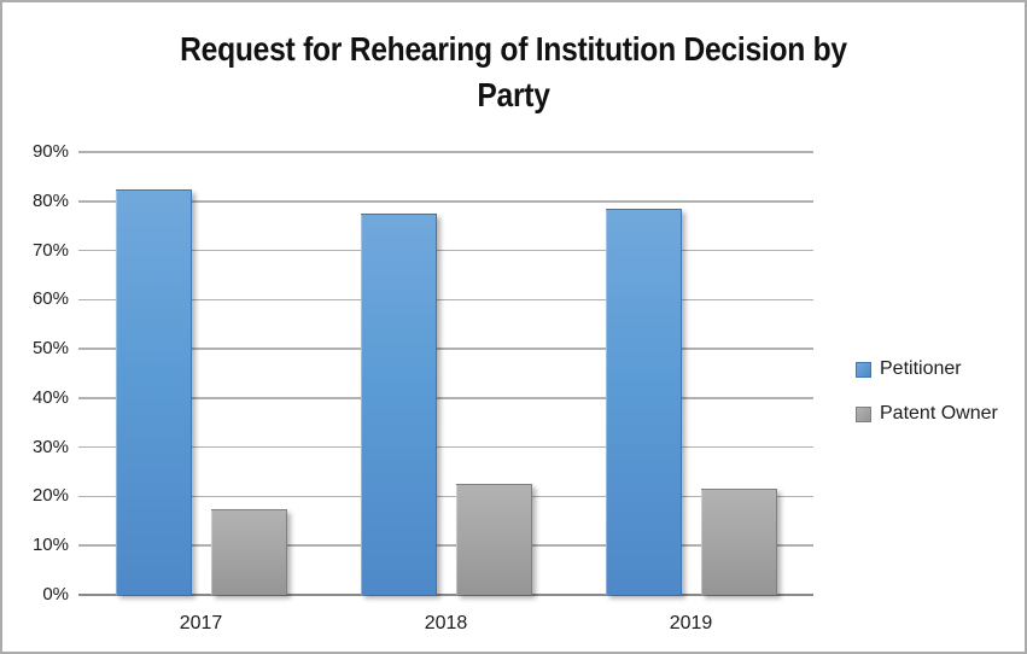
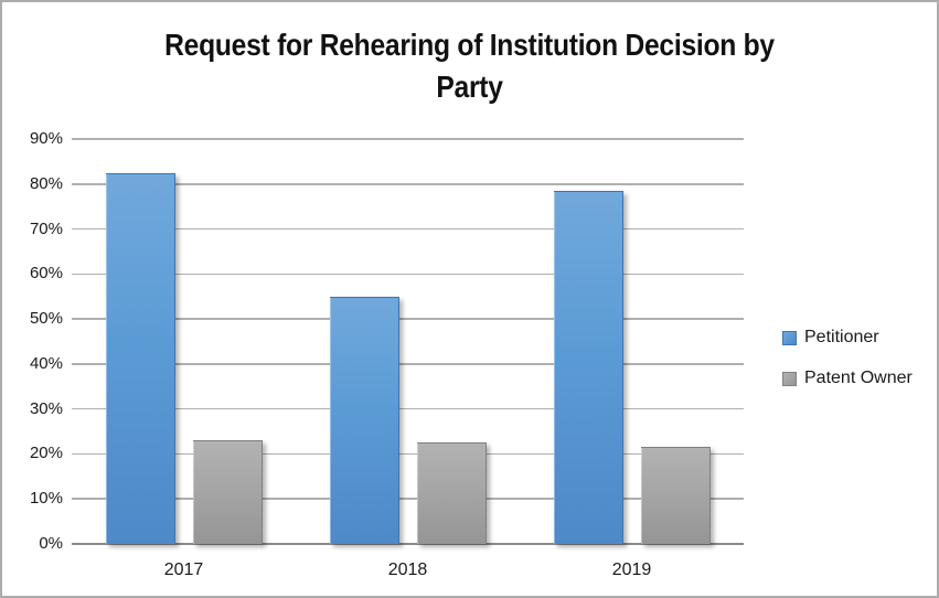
Patent Owner/2017: 18% -> 23%
Petitioner/2018: 78% -> 55%
